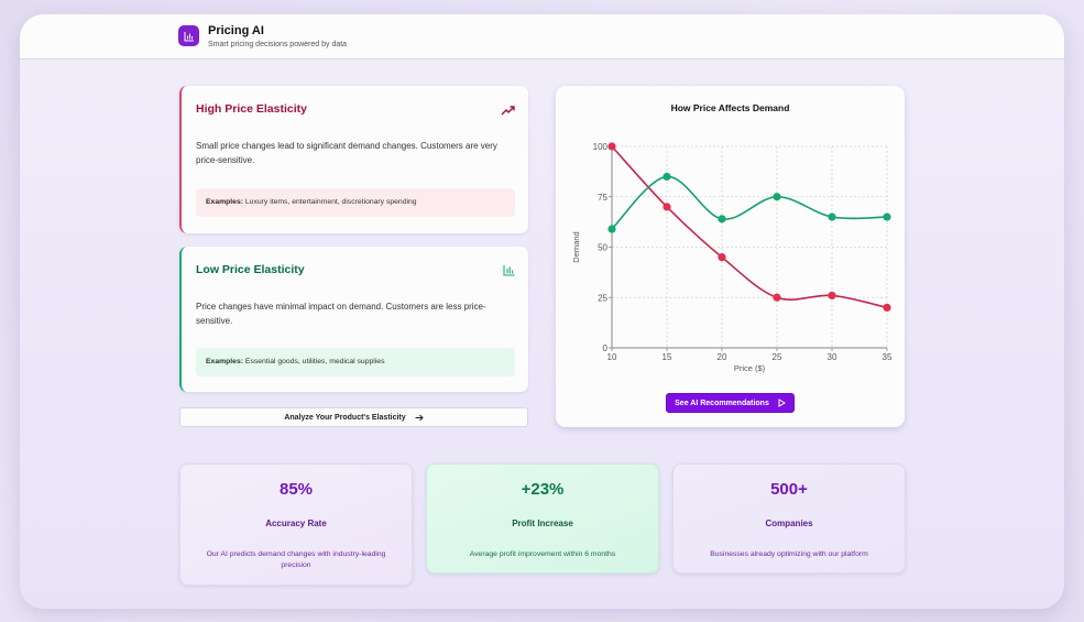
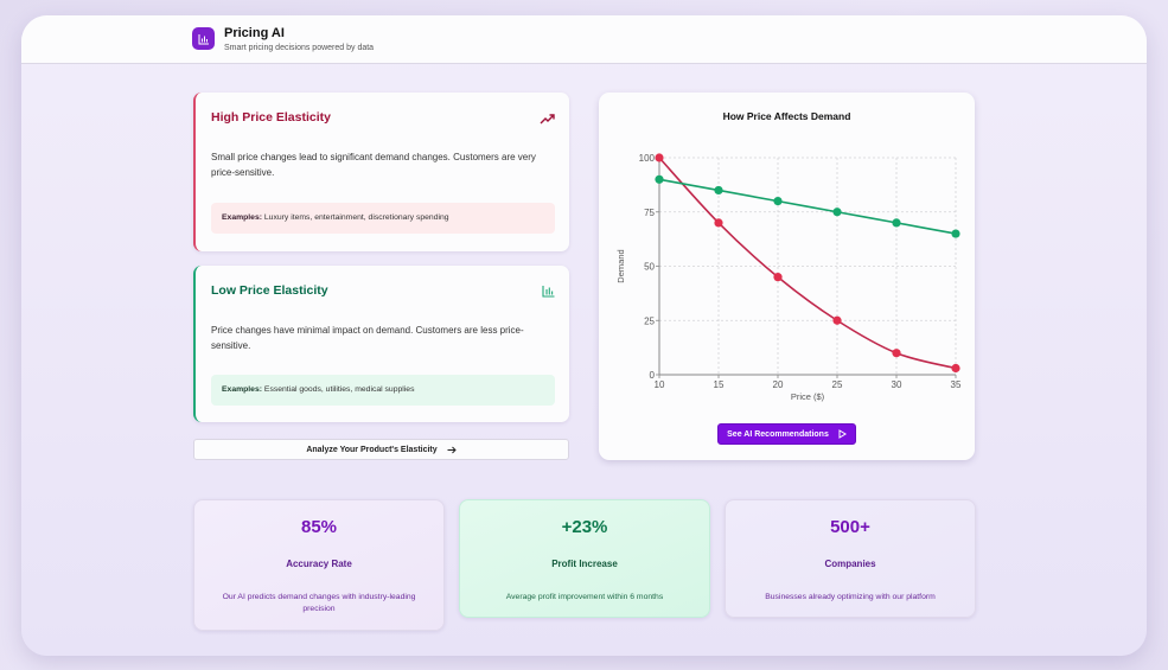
Low Price Elasticity/10: 59 -> 90
Low Price Elasticity/20: 64 -> 80
High Price Elasticity/30: 26 -> 10
Low Price Elasticity/30: 65 -> 70
High Price Elasticity/35: 20 -> 3
